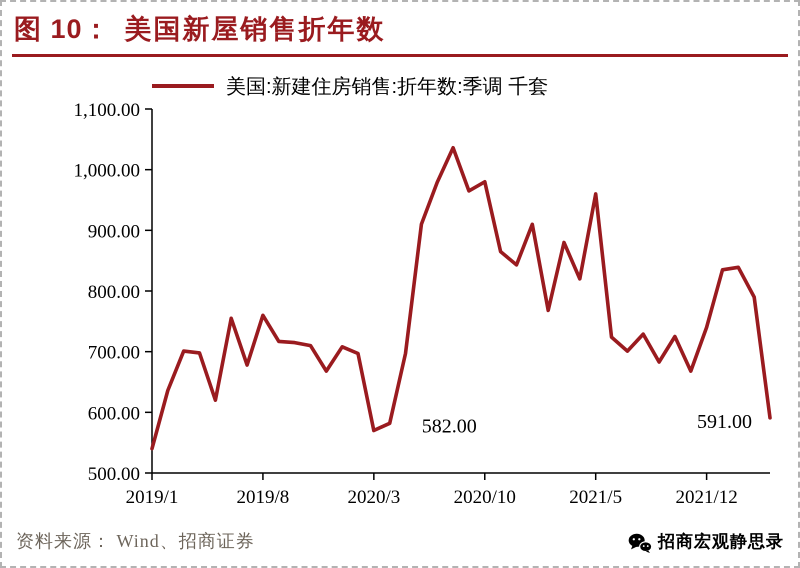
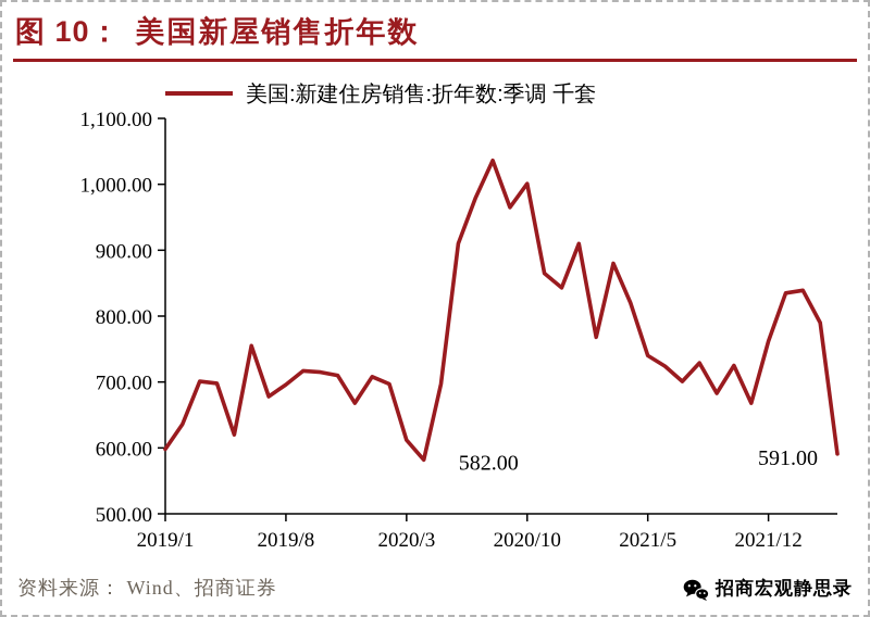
2019/1: 540 -> 600
2019/8: 760 -> 700
2020/3: 570 -> 610
2020/10: 980 -> 1000
2021/5: 960 -> 740
2021/12: 740 -> 760
